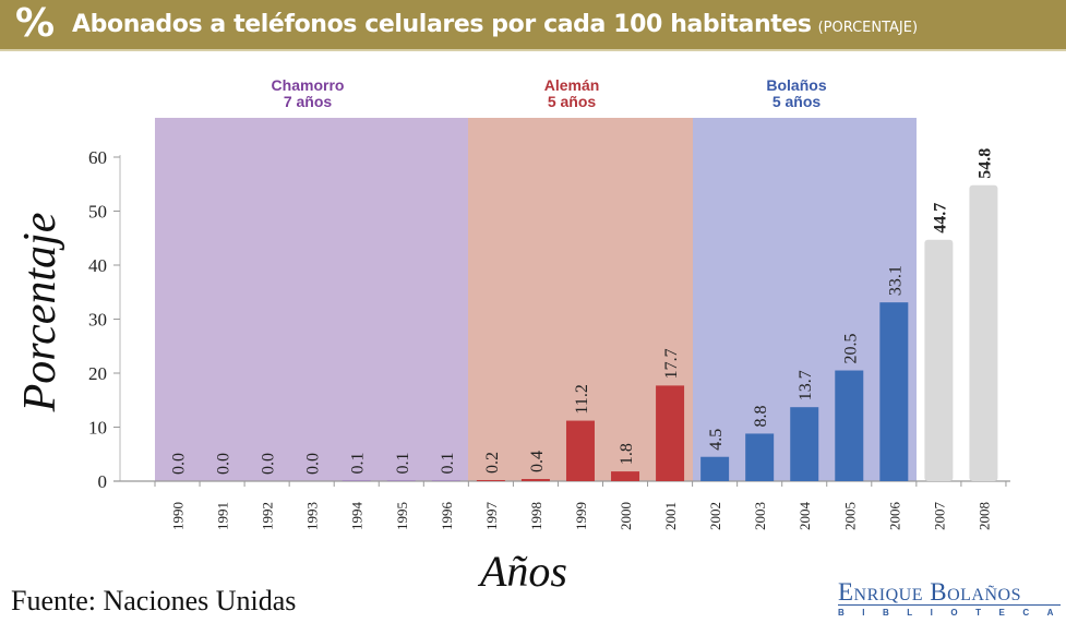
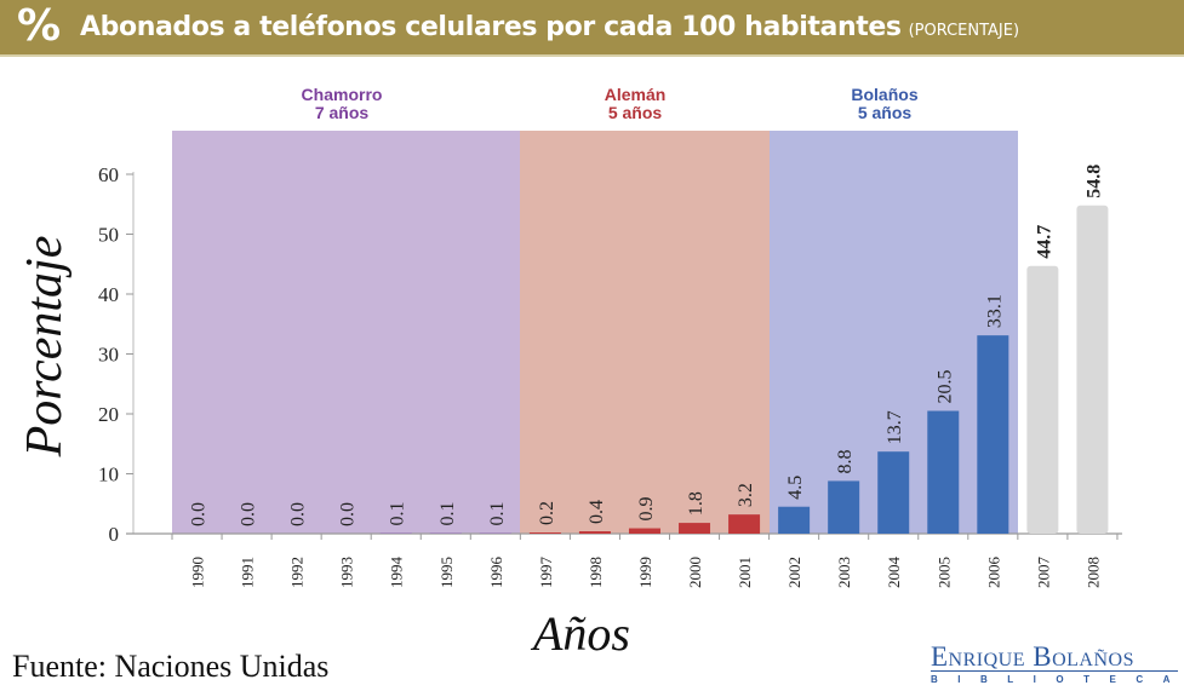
1999: 11.2 -> 0.9
2001: 17.7 -> 3.2
